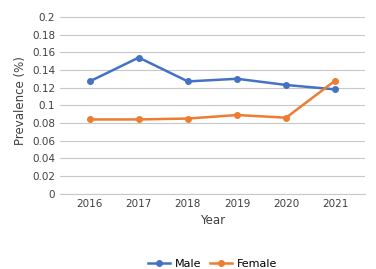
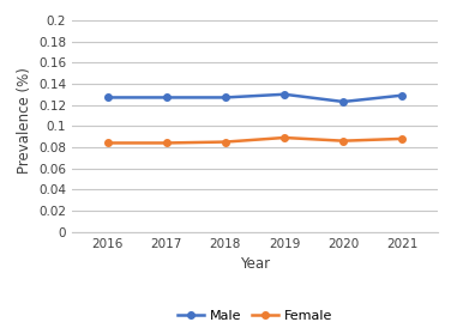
Male/2017: 0.154 -> 0.127
Male/2021: 0.118 -> 0.129
Female/2021: 0.128 -> 0.088
